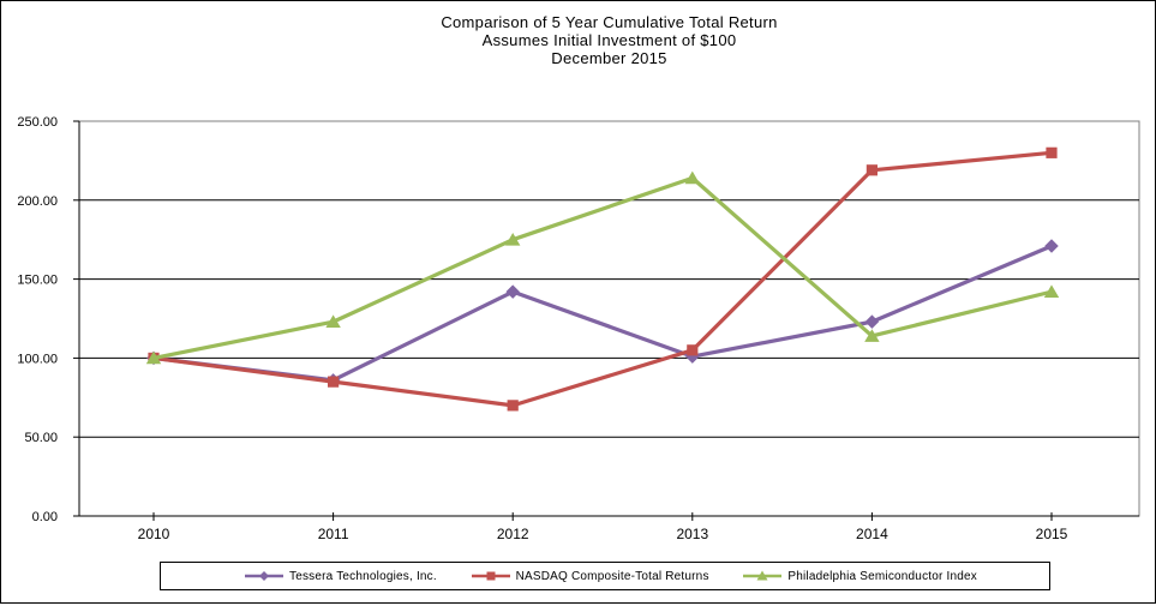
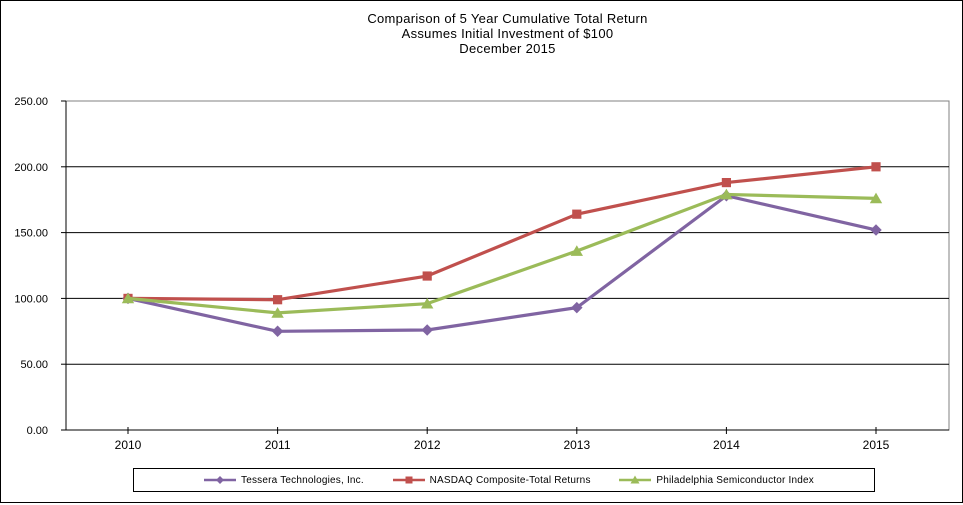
Tessera Technologies, Inc./2011: 86 -> 75
NASDAQ Composite-Total Returns/2011: 85 -> 99
Philadelphia Semiconductor Index/2011: 123 -> 89
Tessera Technologies, Inc./2012: 142 -> 76
NASDAQ Composite-Total Returns/2012: 70 -> 117
Philadelphia Semiconductor Index/2012: 175 -> 96
Tessera Technologies, Inc./2013: 101 -> 93
NASDAQ Composite-Total Returns/2013: 105 -> 164
Philadelphia Semiconductor Index/2013: 214 -> 136
Tessera Technologies, Inc./2014: 123 -> 178
NASDAQ Composite-Total Returns/2014: 219 -> 188
Philadelphia Semiconductor Index/2014: 114 -> 179
Tessera Technologies, Inc./2015: 171 -> 152
NASDAQ Composite-Total Returns/2015: 230 -> 200
Philadelphia Semiconductor Index/2015: 142 -> 176
